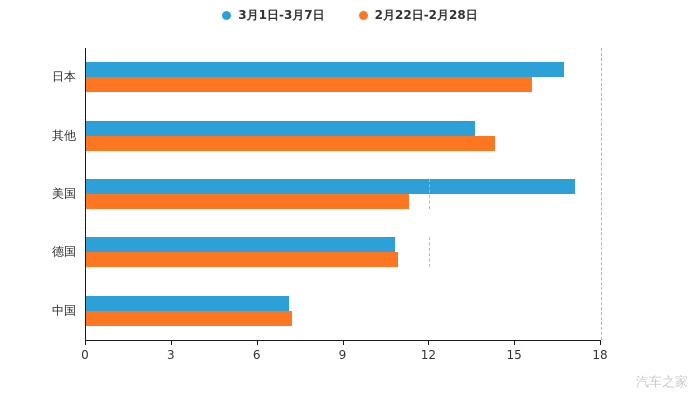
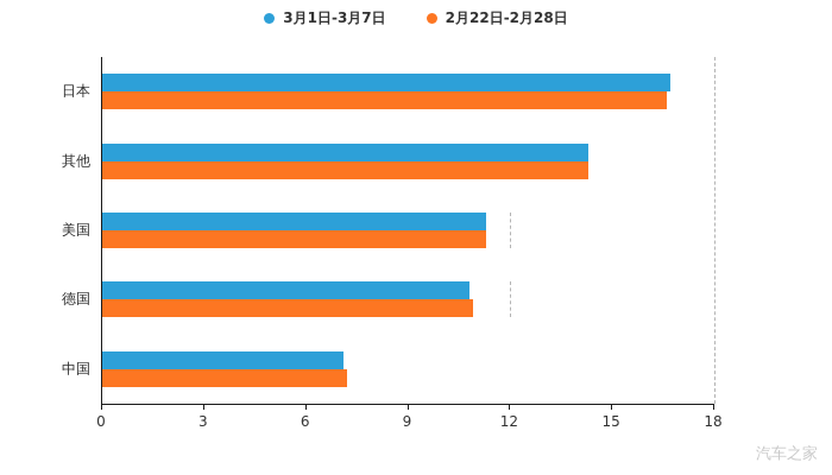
2月22日-2月28日/日本: 15.6 -> 16.6
3月1日-3月7日/其他: 13.6 -> 14.3
3月1日-3月7日/美国: 17.1 -> 11.3
